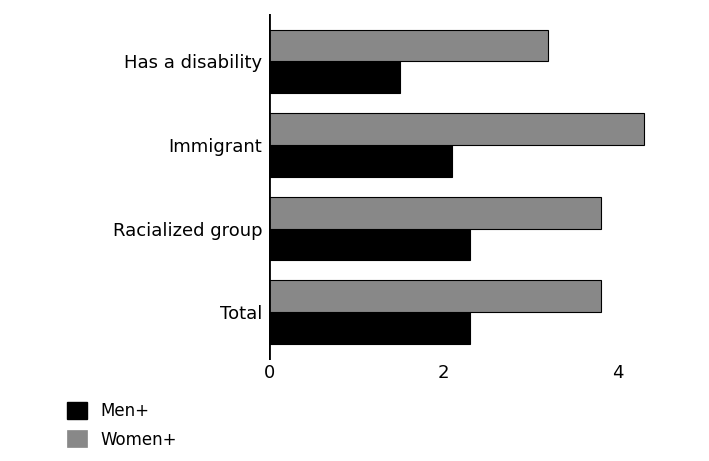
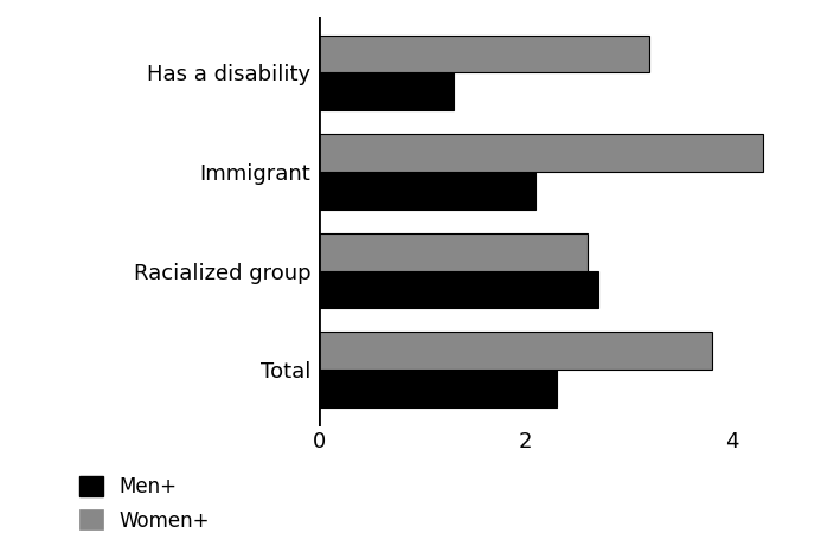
Men+/Has a disability: 1.5 -> 1.3
Women+/Racialized group: 3.8 -> 2.6
Men+/Racialized group: 2.3 -> 2.7
